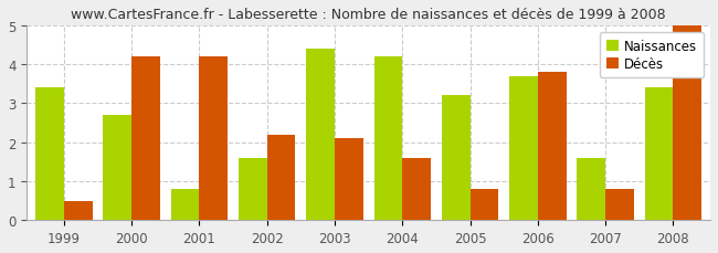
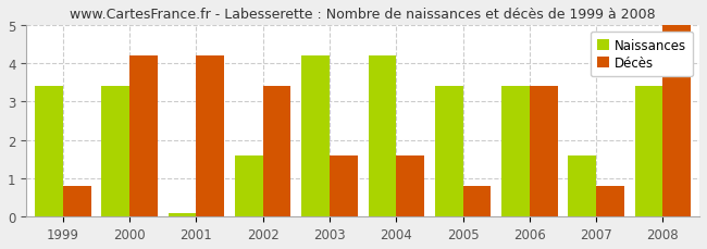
Décès/1999: 0.5 -> 0.8
Naissances/2000: 2.7 -> 3.4
Naissances/2001: 0.8 -> 0.1
Décès/2002: 2.2 -> 3.4
Naissances/2003: 4.4 -> 4.2
Décès/2003: 2.1 -> 1.6
Naissances/2005: 3.2 -> 3.4
Naissances/2006: 3.7 -> 3.4
Décès/2006: 3.8 -> 3.4
